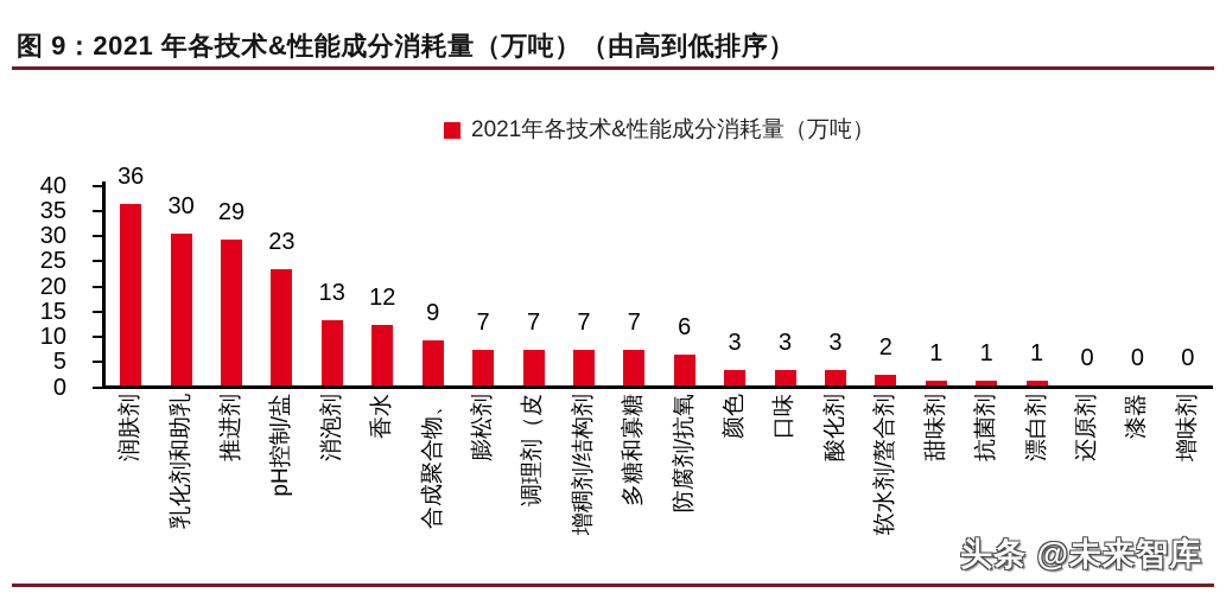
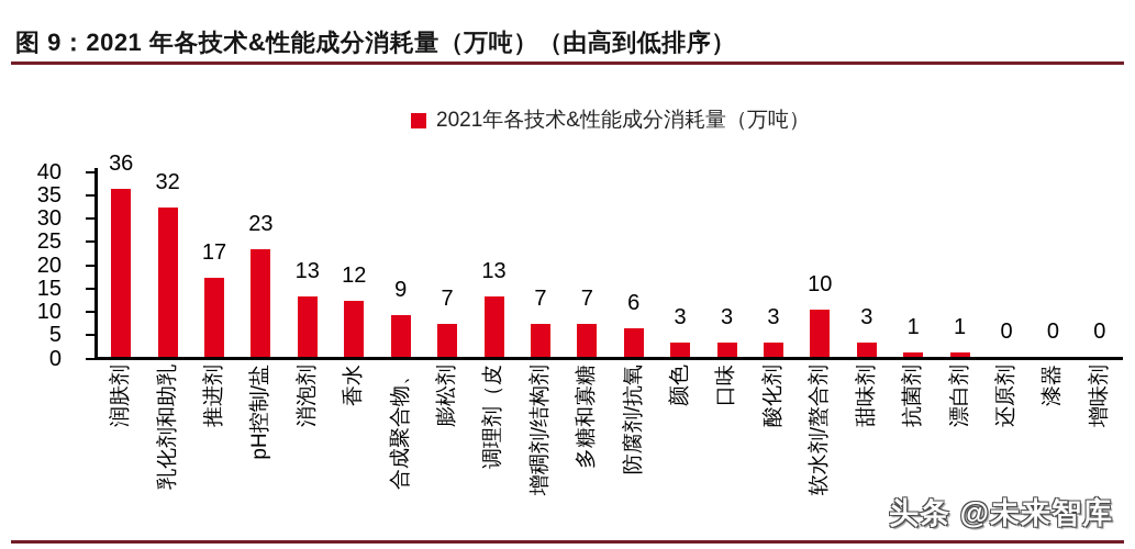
乳化剂和助乳: 30 -> 32
推进剂: 29 -> 17
调理剂（皮: 7 -> 13
软水剂/螯合剂: 2 -> 10
甜味剂: 1 -> 3
